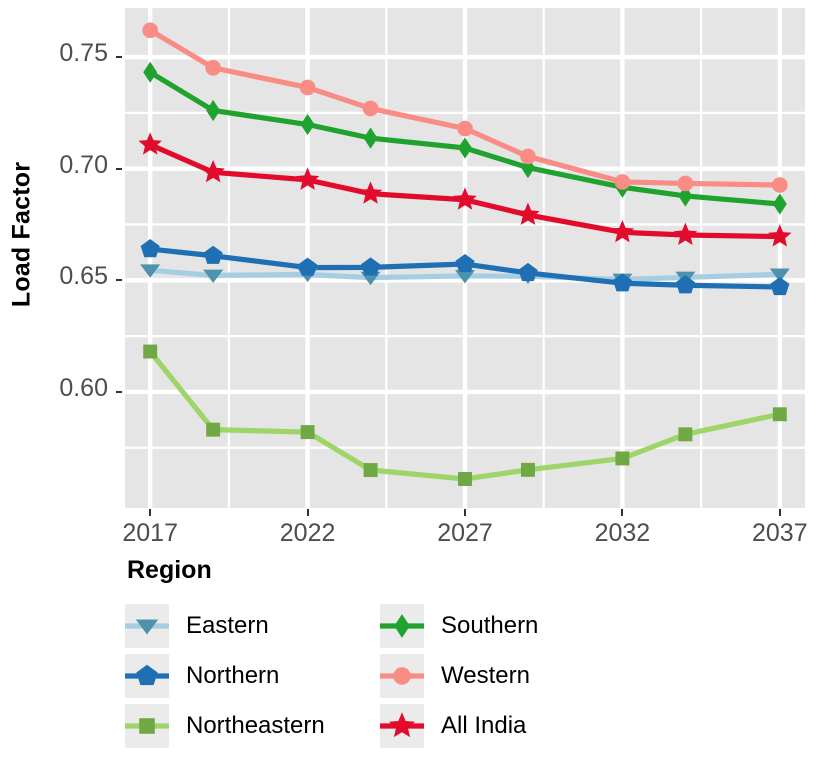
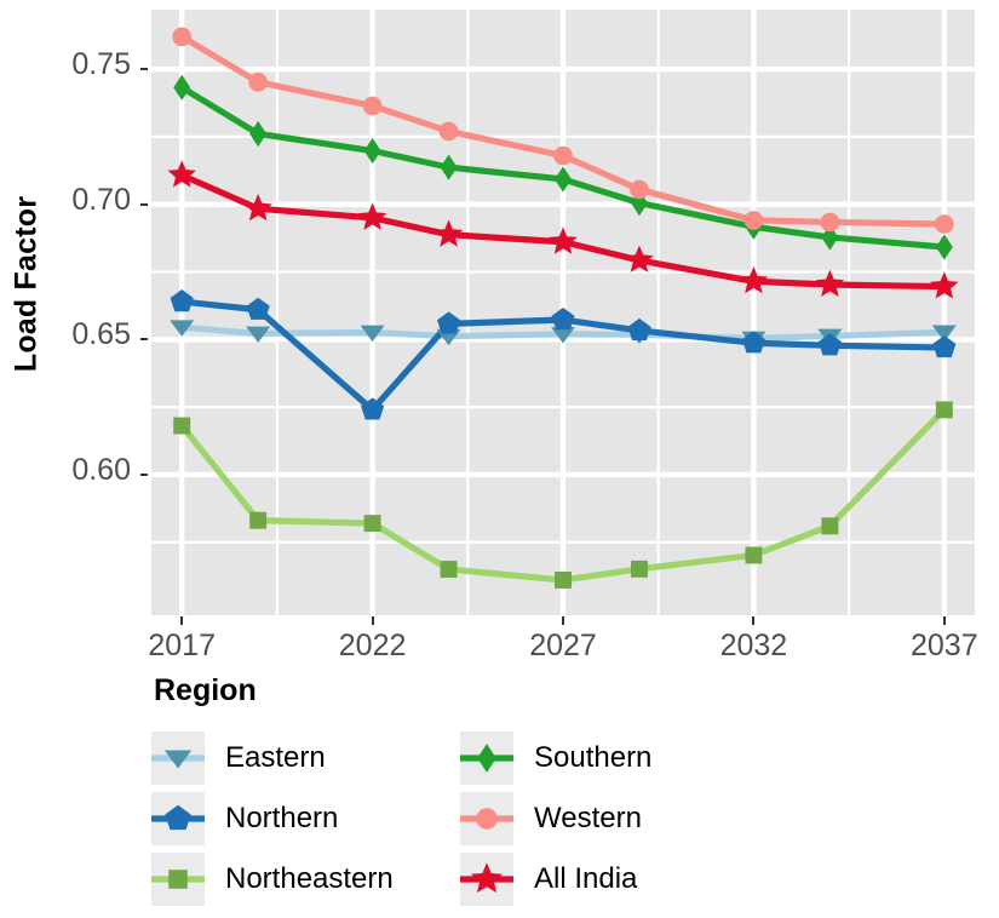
Northern/2022: 0.656 -> 0.624
Northeastern/2037: 0.590 -> 0.624
